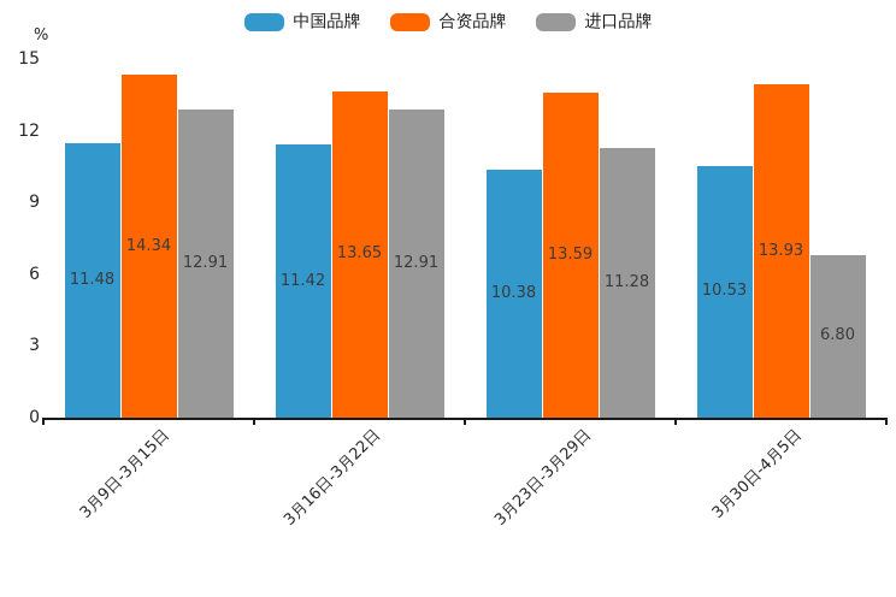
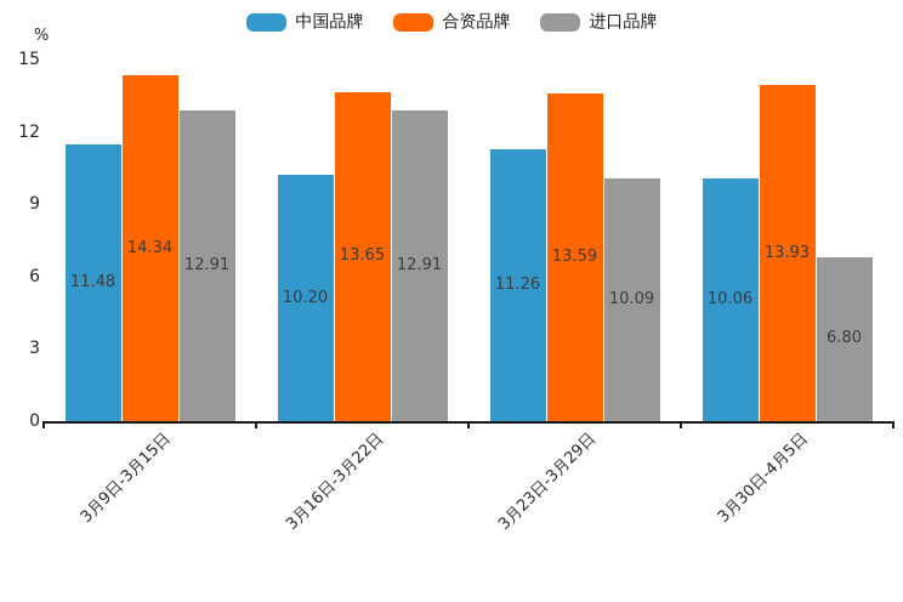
中国品牌/3月16日-3月22日: 11.42 -> 10.20
中国品牌/3月23日-3月29日: 10.38 -> 11.26
进口品牌/3月23日-3月29日: 11.28 -> 10.09
中国品牌/3月30日-4月5日: 10.53 -> 10.06
